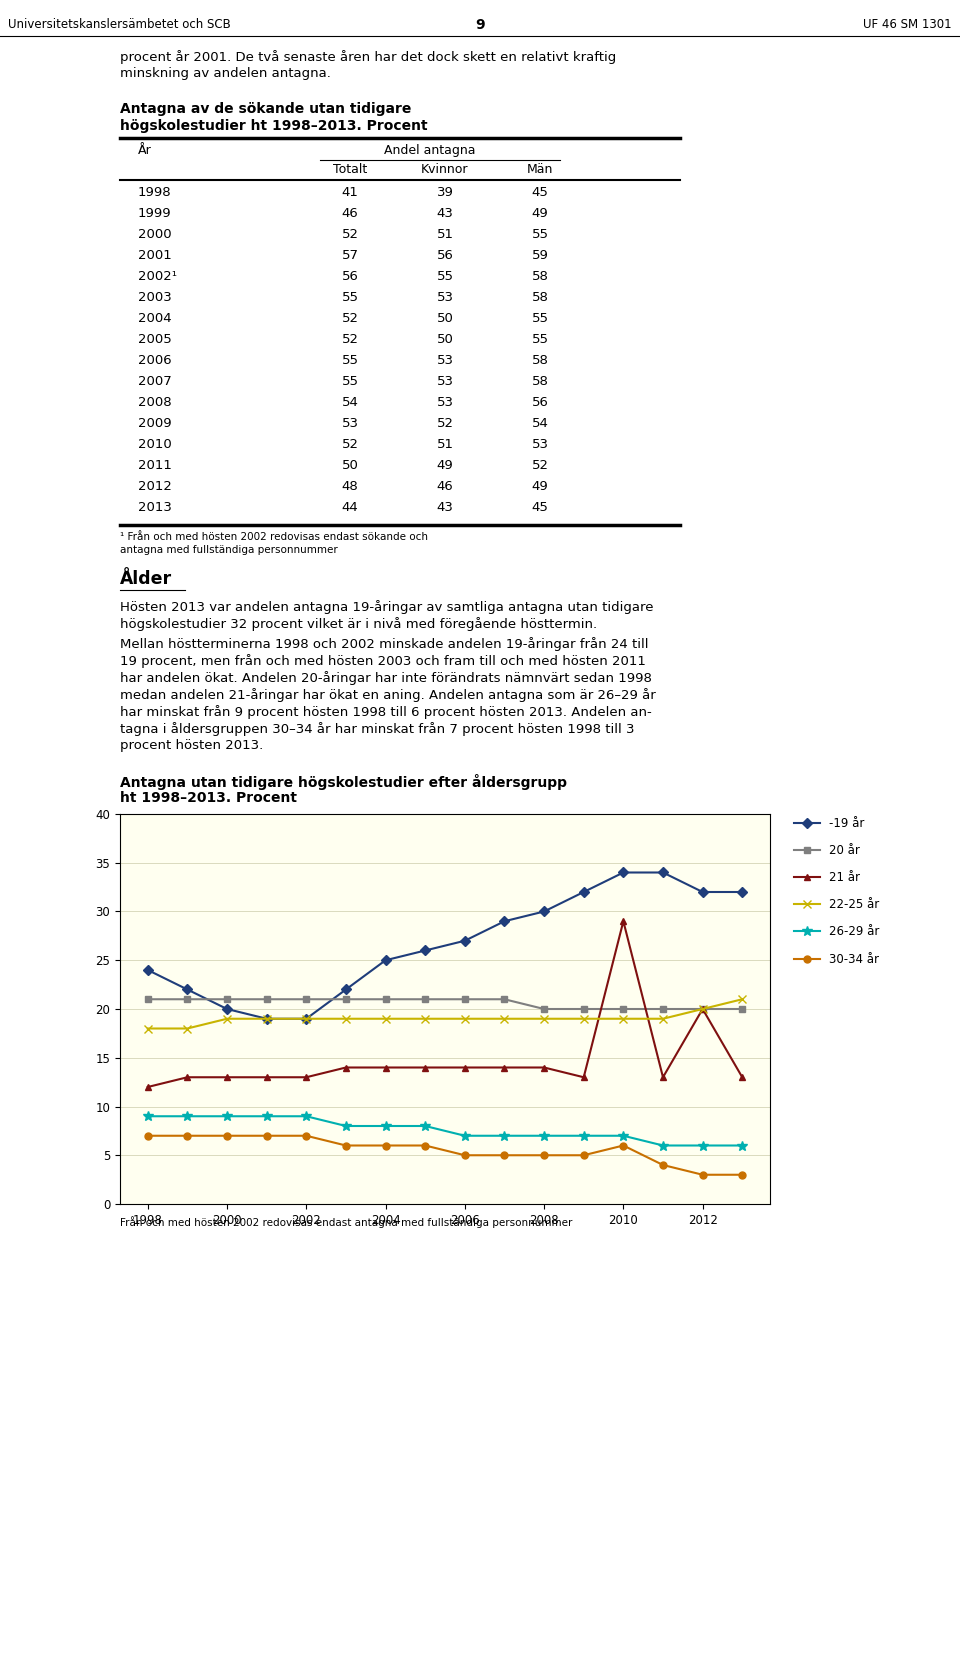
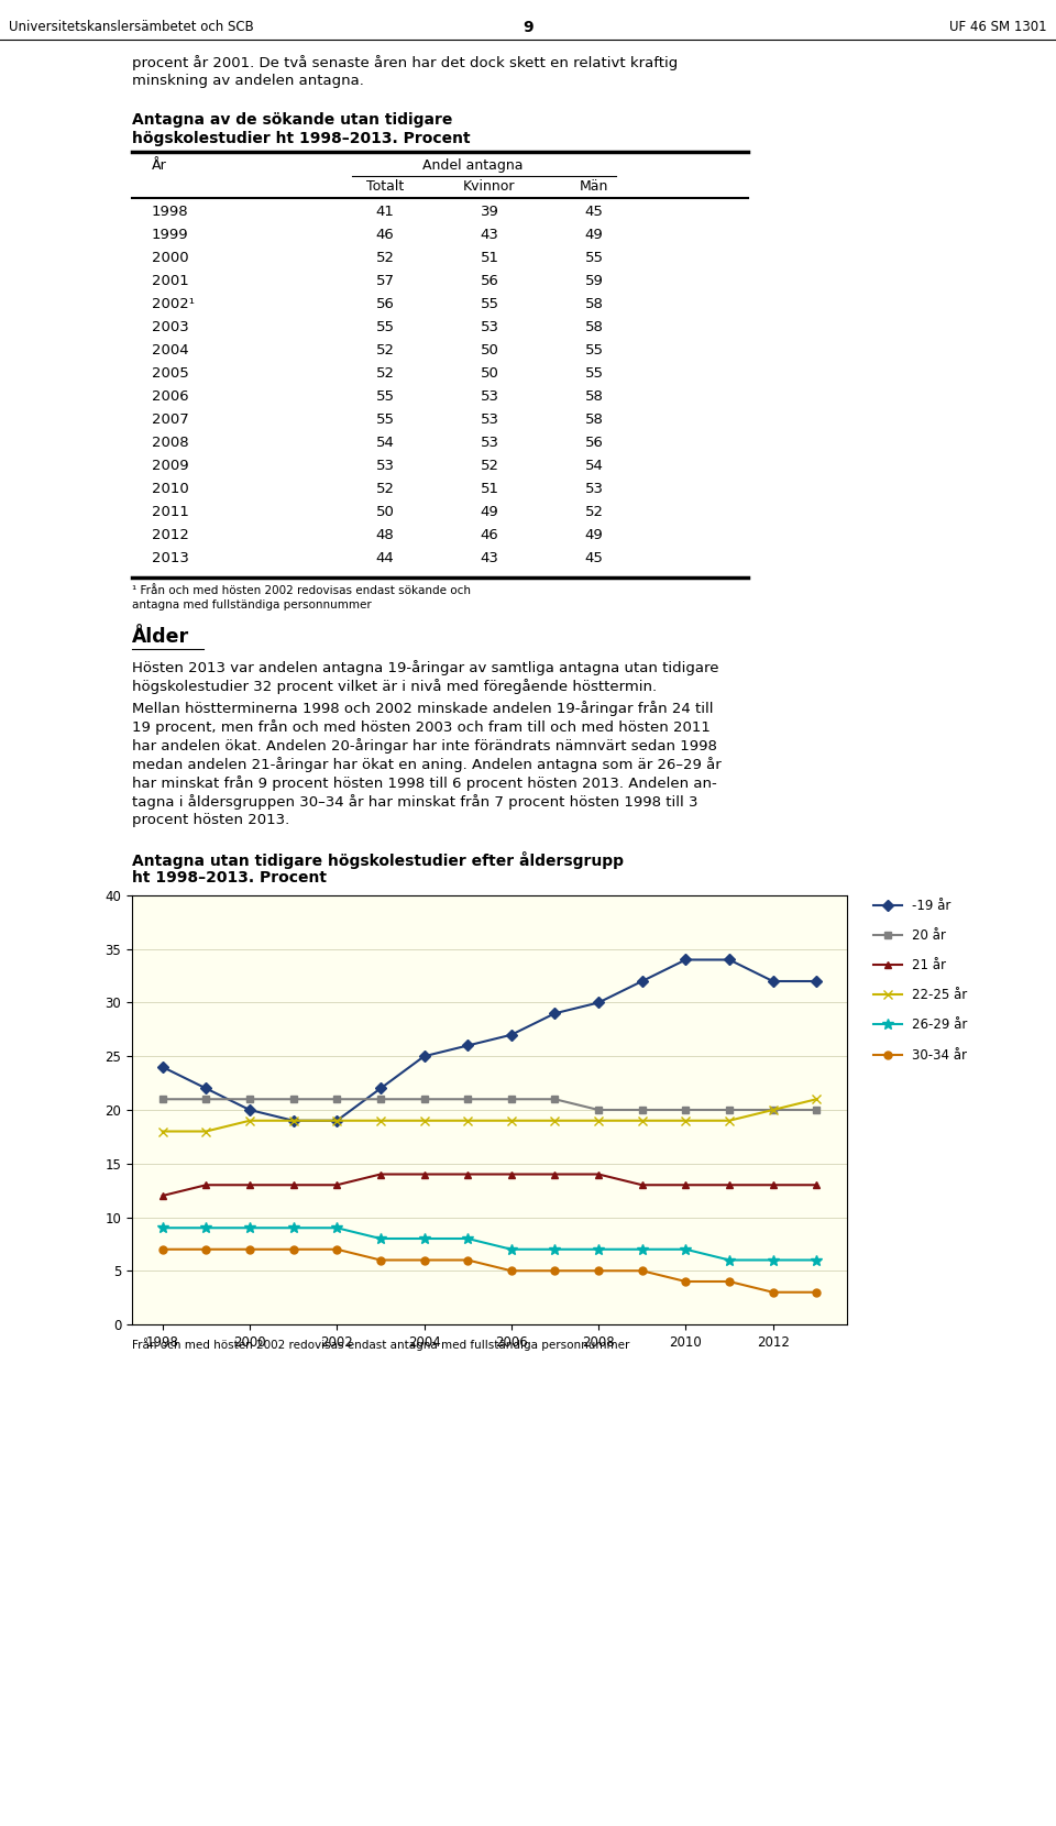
21 år/2010: 29 -> 13
30-34 år/2010: 6 -> 4
21 år/2012: 20 -> 13
